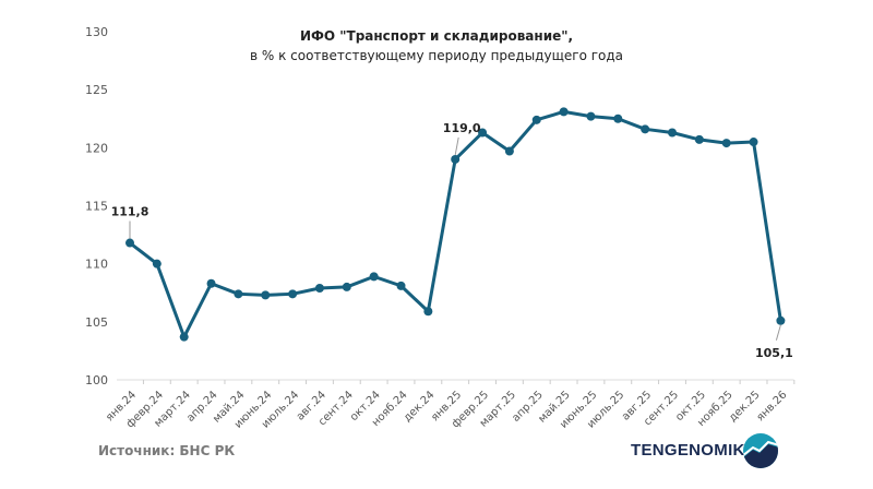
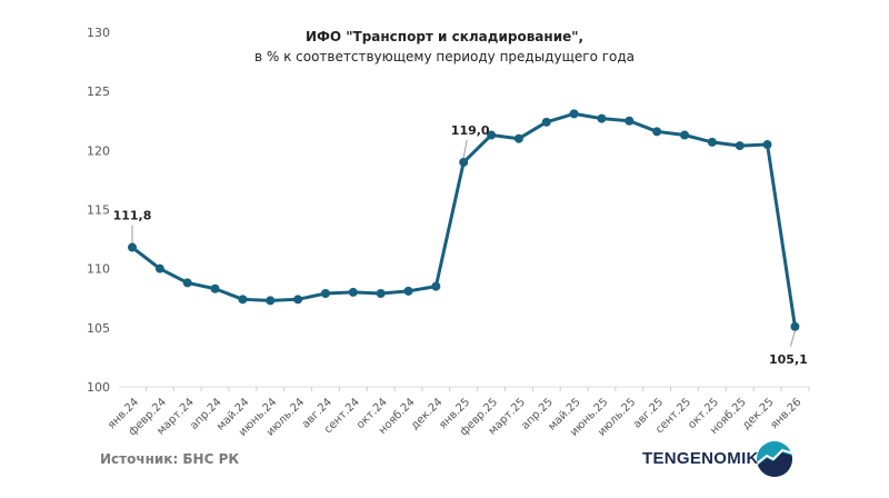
март.24: 103.7 -> 108.8
окт.24: 108.9 -> 107.9
дек.24: 105.9 -> 108.5
март.25: 119.7 -> 121.0
